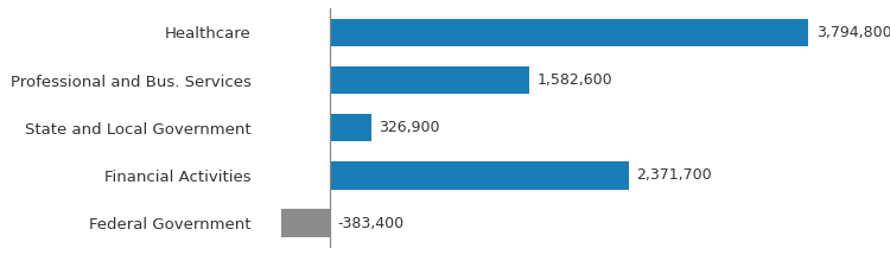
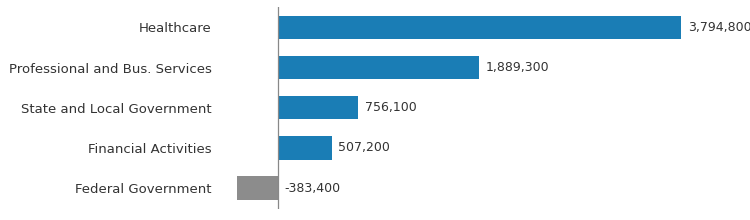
Professional and Bus. Services: 1,582,600 -> 1,889,300
State and Local Government: 326,900 -> 756,100
Financial Activities: 2,371,700 -> 507,200
